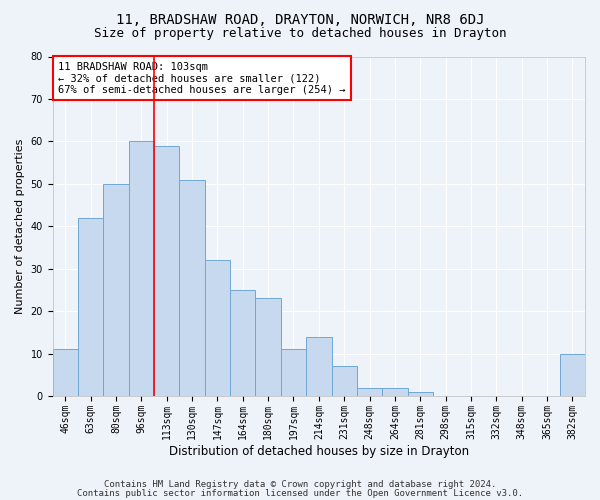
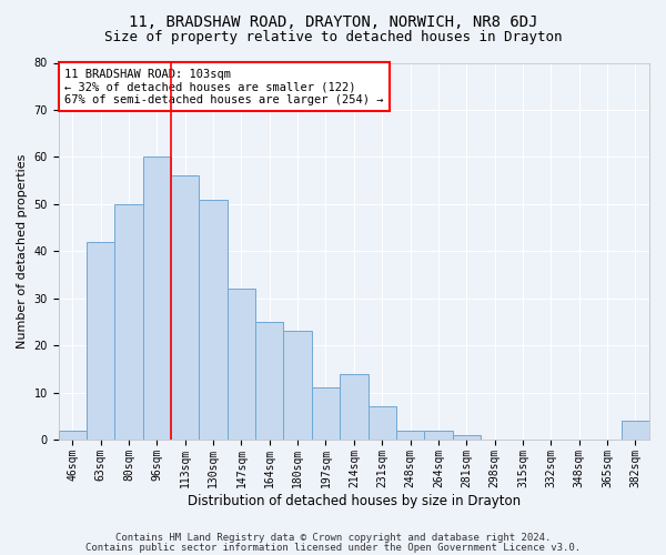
46sqm: 11 -> 2
113sqm: 59 -> 56
382sqm: 10 -> 4
